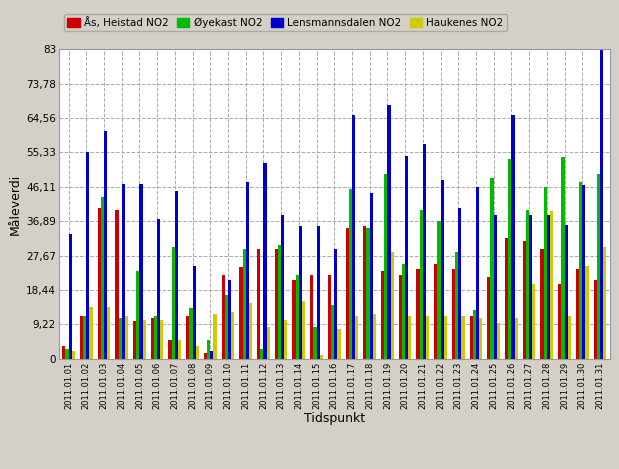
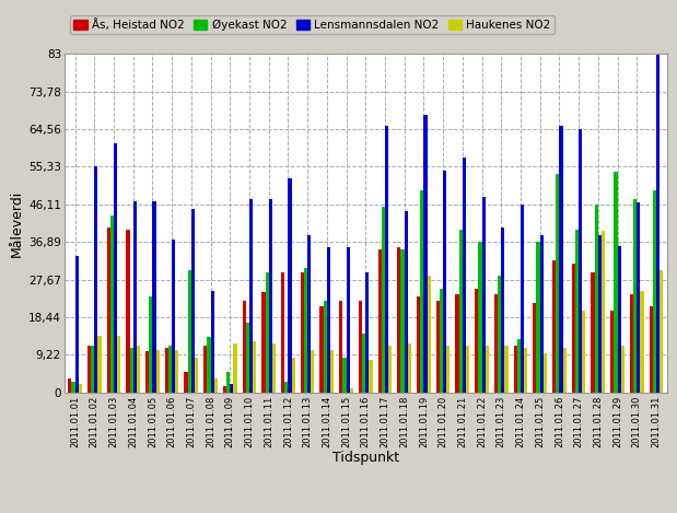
Haukenes NO2/2011.01.07: 5,0 -> 8,5
Lensmannsdalen NO2/2011.01.10: 21,0 -> 47,5
Haukenes NO2/2011.01.11: 15,0 -> 12,0
Haukenes NO2/2011.01.14: 15,5 -> 10,5
Øyekast NO2/2011.01.25: 48,5 -> 37,0
Lensmannsdalen NO2/2011.01.27: 38,5 -> 64,5
